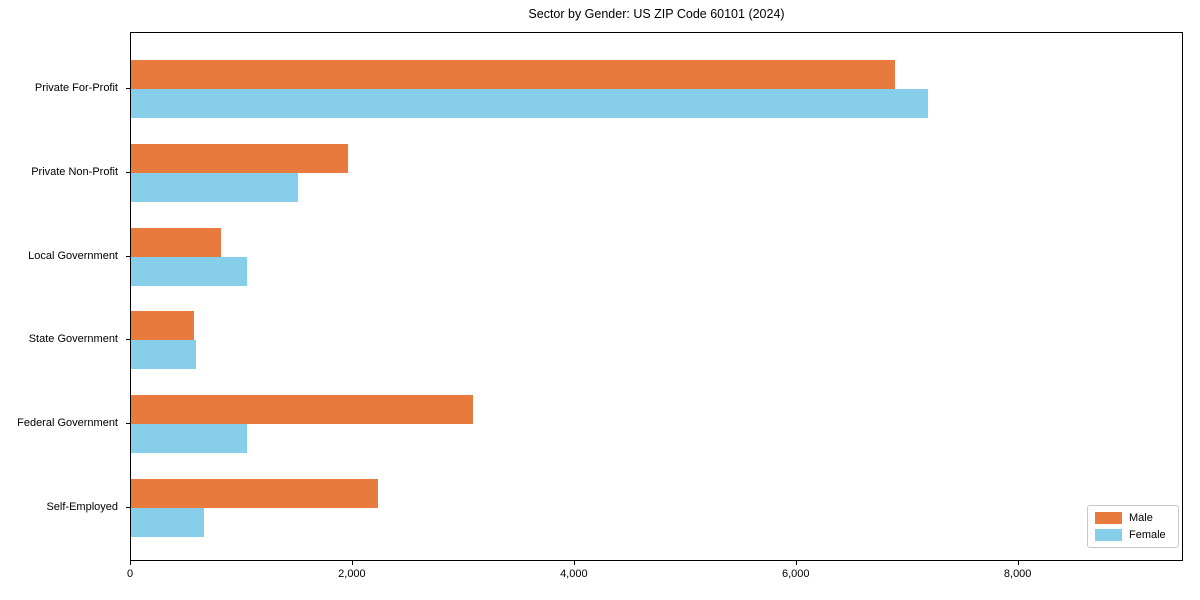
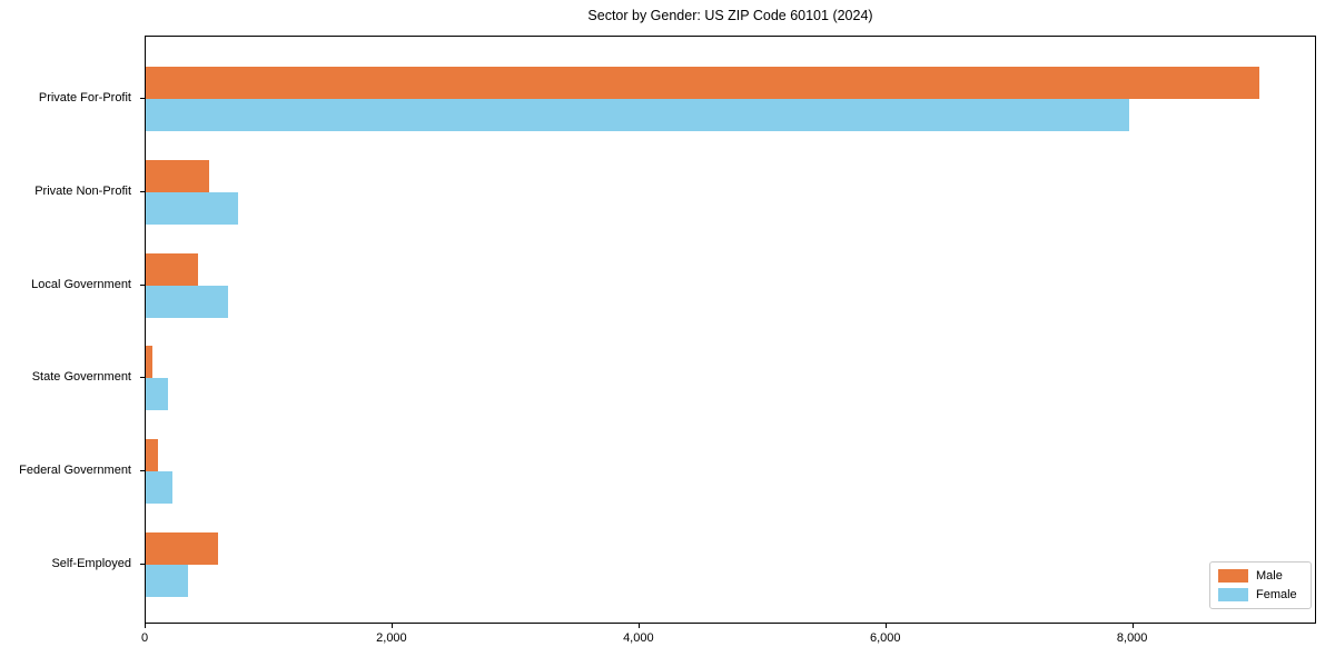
Male/Private For-Profit: 6900 -> 9040
Female/Private For-Profit: 7200 -> 7980
Male/Private Non-Profit: 1960 -> 520
Female/Private Non-Profit: 1510 -> 750
Male/Local Government: 810 -> 420
Female/Local Government: 1050 -> 660
Male/State Government: 570 -> 60
Female/State Government: 590 -> 180
Male/Federal Government: 3090 -> 100
Female/Federal Government: 1050 -> 220
Male/Self-Employed: 2230 -> 580
Female/Self-Employed: 660 -> 340
